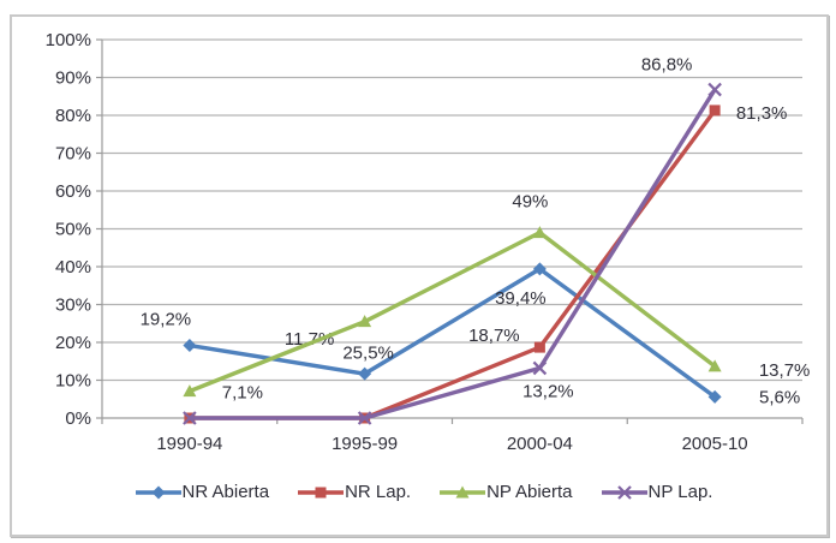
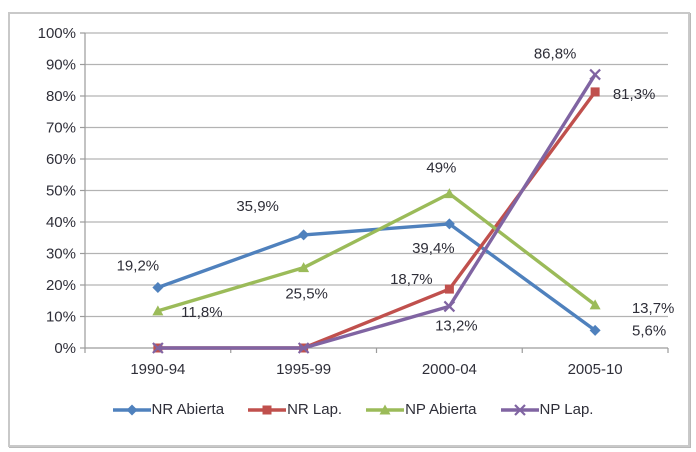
NP Abierta/1990-94: 7,1% -> 11,8%
NR Abierta/1995-99: 11,7% -> 35,9%
